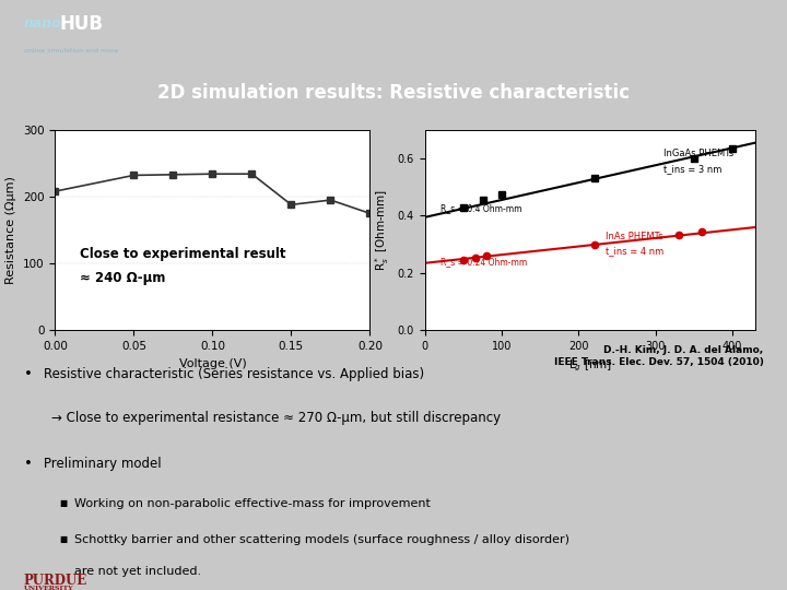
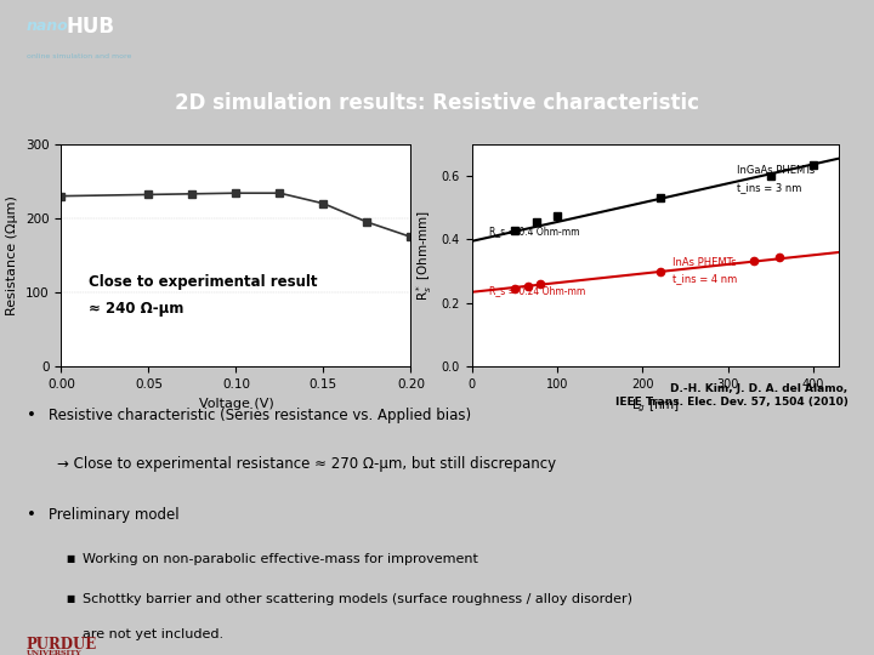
0.00: 208 -> 230
0.15: 188 -> 220
